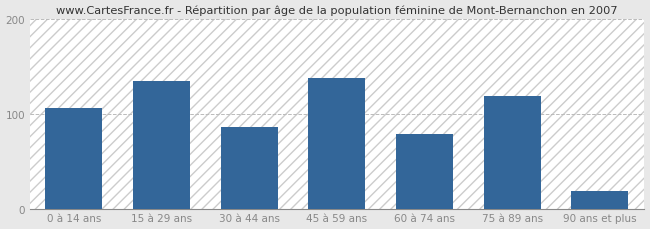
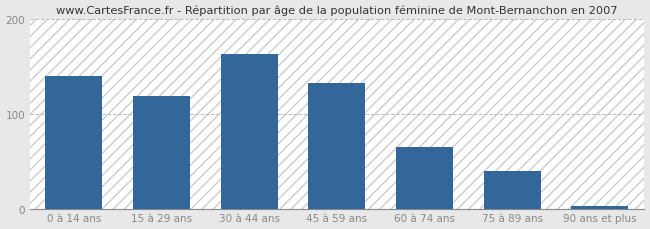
0 à 14 ans: 106 -> 140
15 à 29 ans: 134 -> 118
30 à 44 ans: 86 -> 163
45 à 59 ans: 138 -> 132
60 à 74 ans: 78 -> 65
75 à 89 ans: 118 -> 40
90 ans et plus: 18 -> 3
